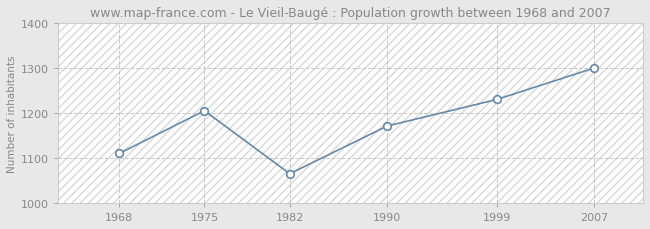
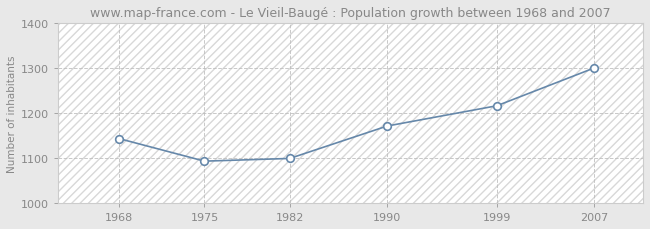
1968: 1110 -> 1143
1975: 1205 -> 1093
1982: 1065 -> 1099
1999: 1230 -> 1216
